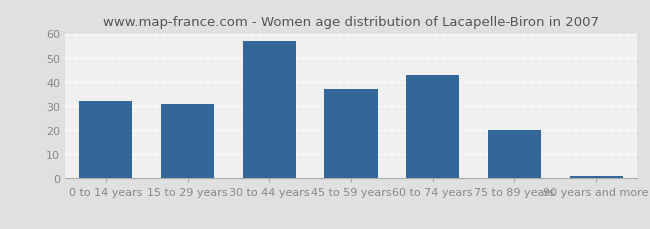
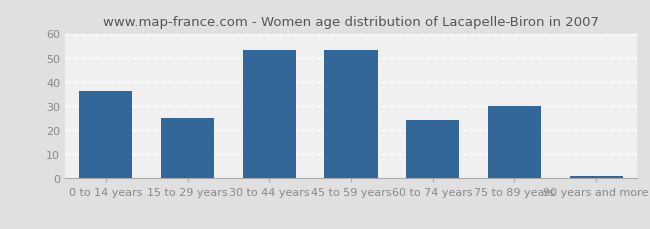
0 to 14 years: 32 -> 36
15 to 29 years: 31 -> 25
30 to 44 years: 57 -> 53
45 to 59 years: 37 -> 53
60 to 74 years: 43 -> 24
75 to 89 years: 20 -> 30
